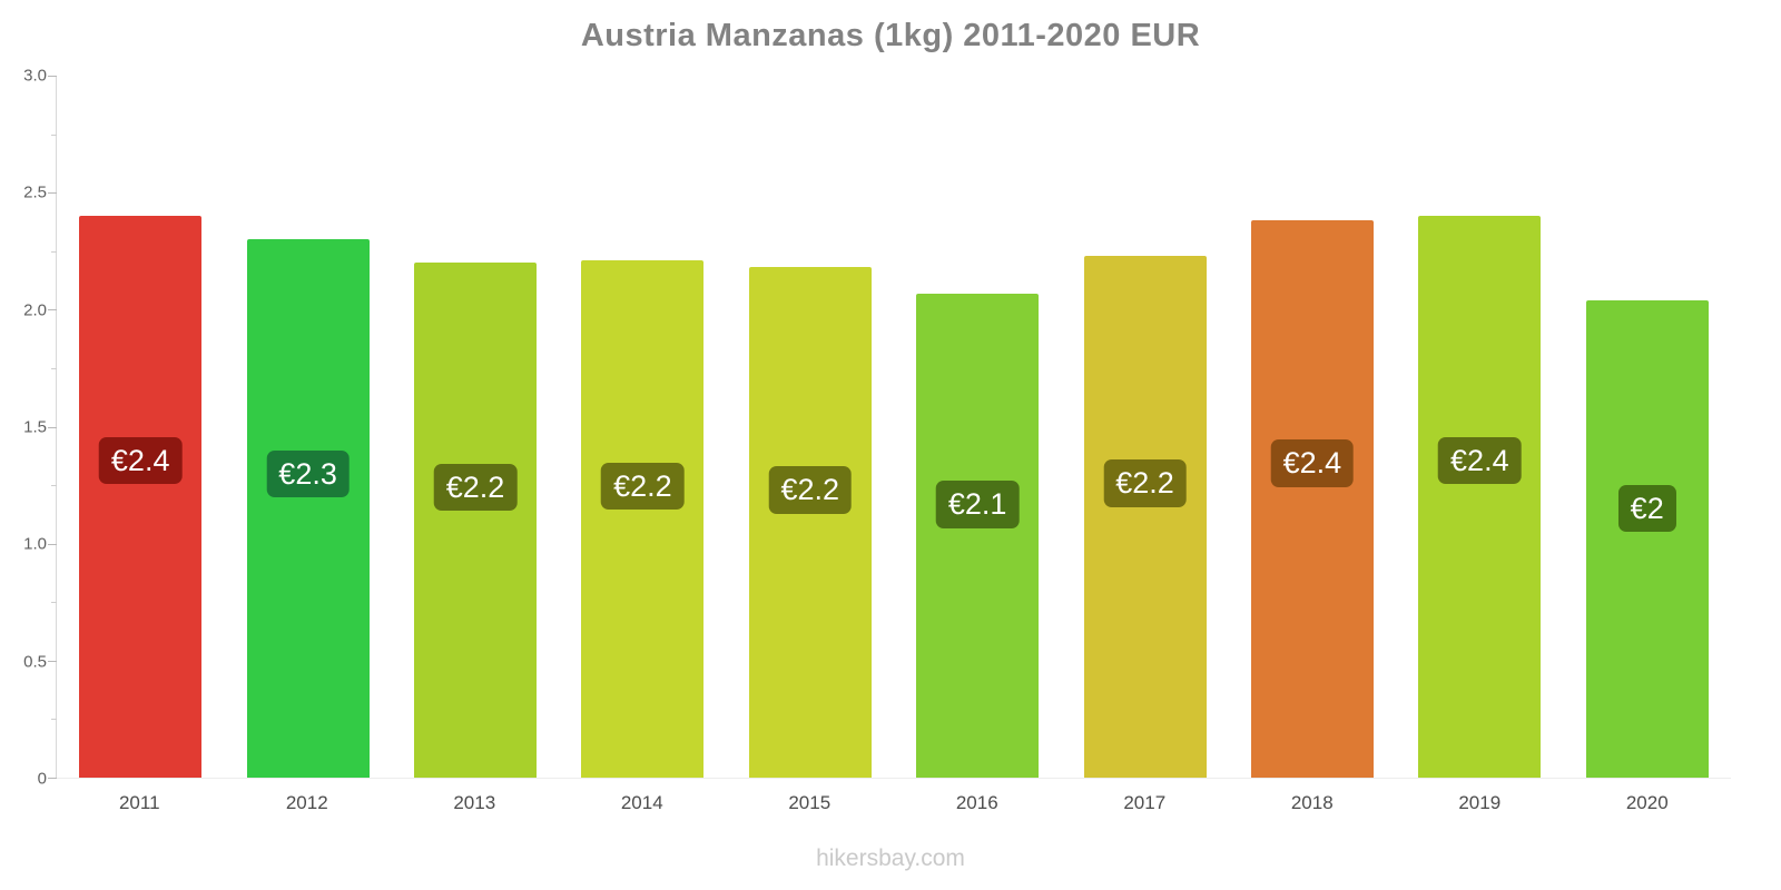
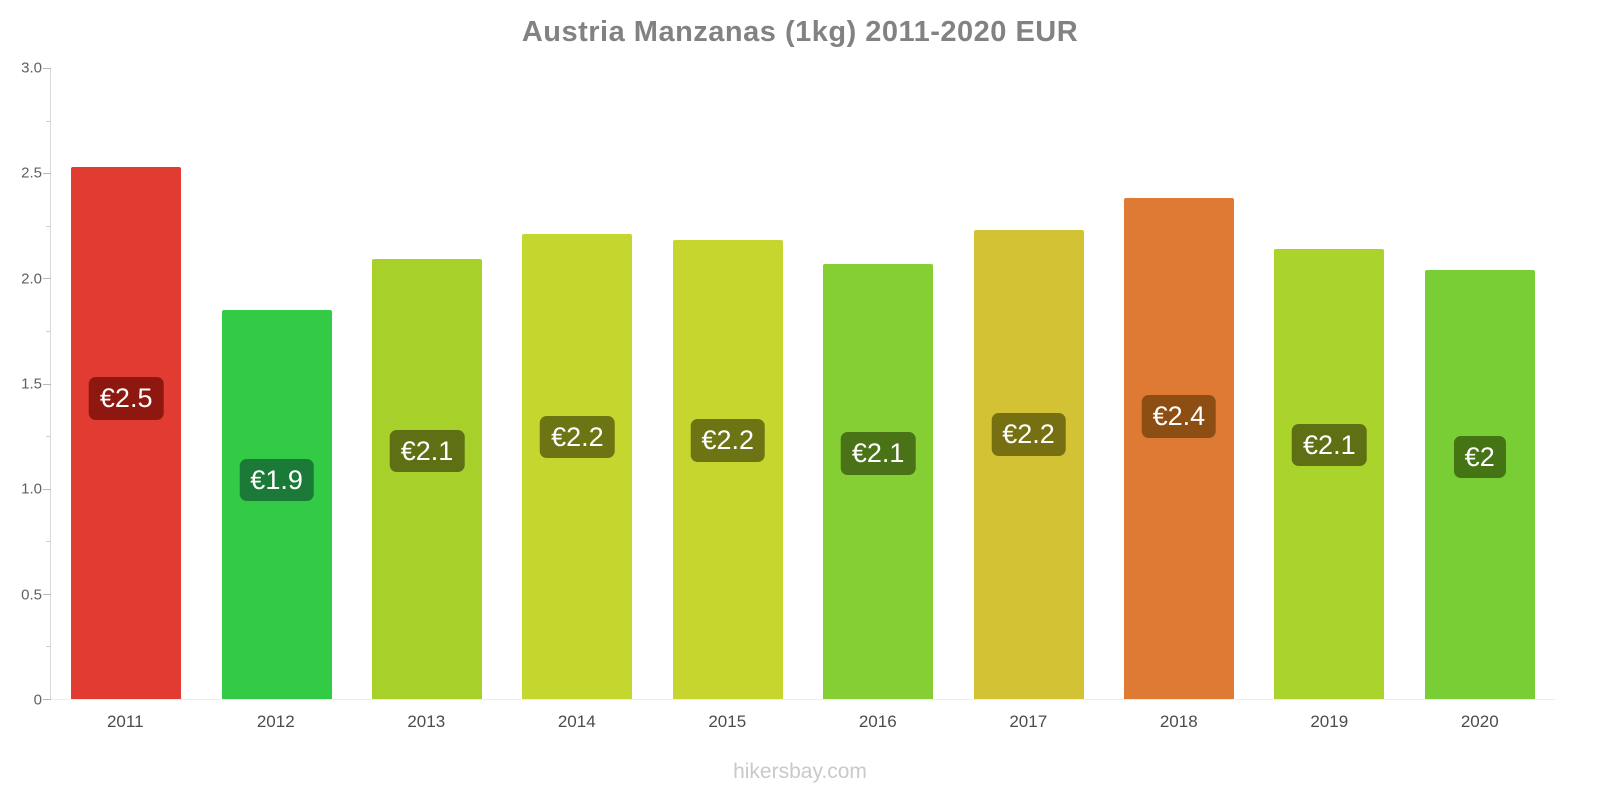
2011: €2.4 -> €2.5
2012: €2.3 -> €1.9
2013: €2.2 -> €2.1
2019: €2.4 -> €2.1
